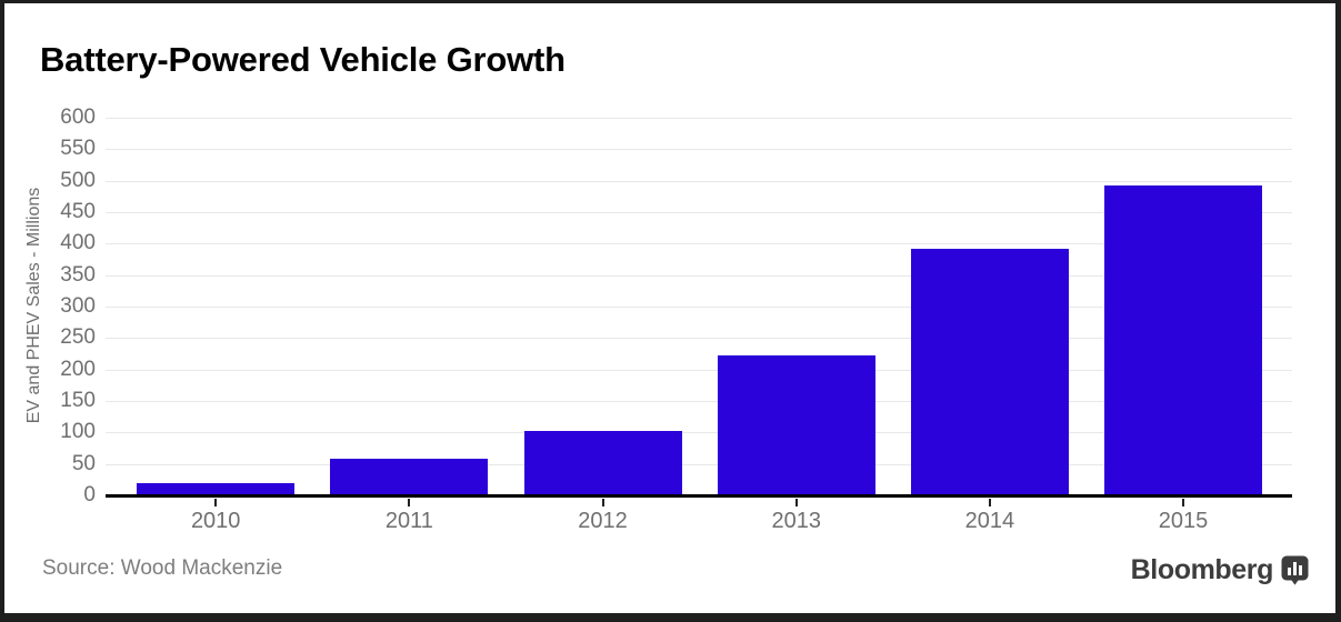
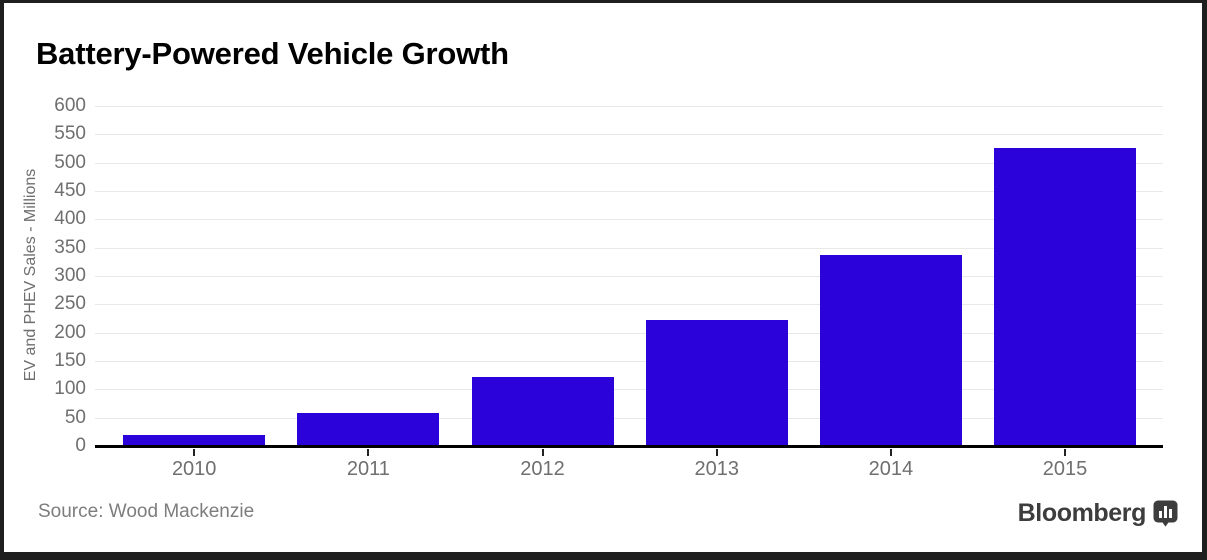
2012: 100 -> 120
2014: 390 -> 340
2015: 490 -> 520
